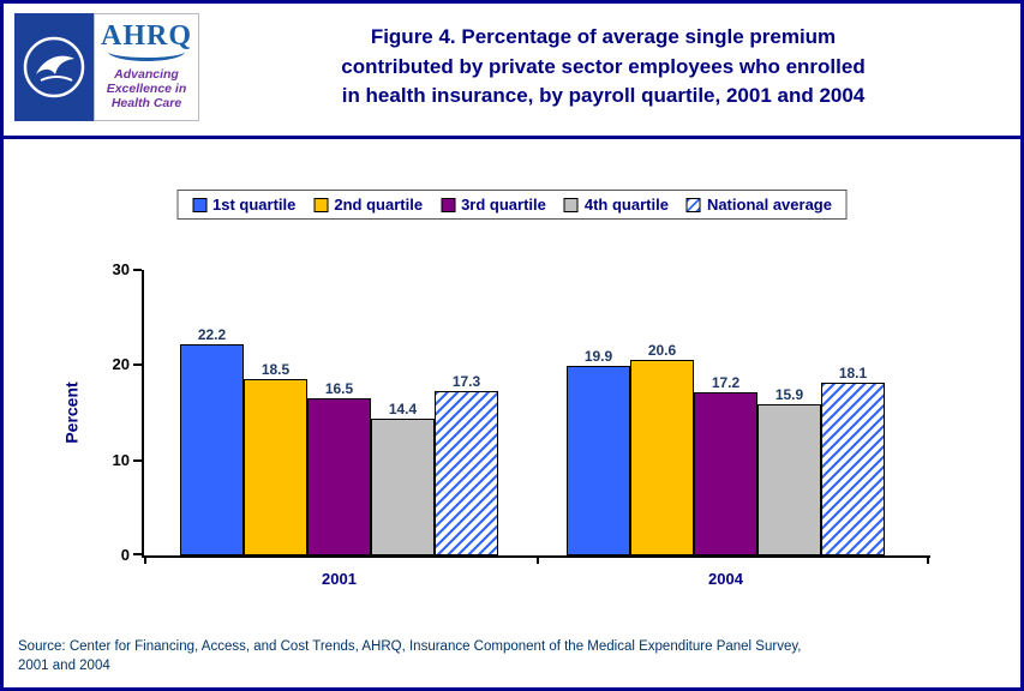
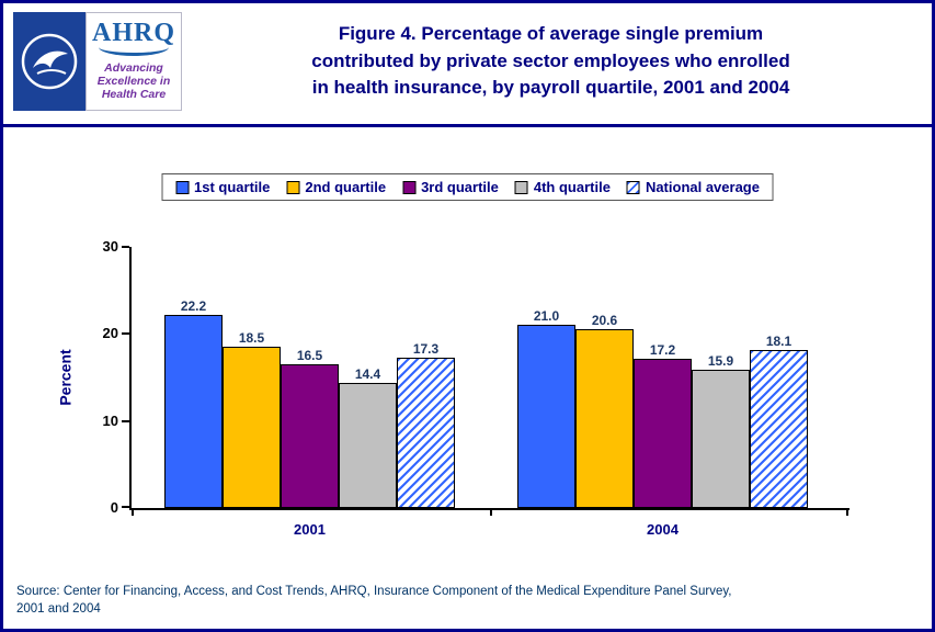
1st quartile/2004: 19.9 -> 21.0
